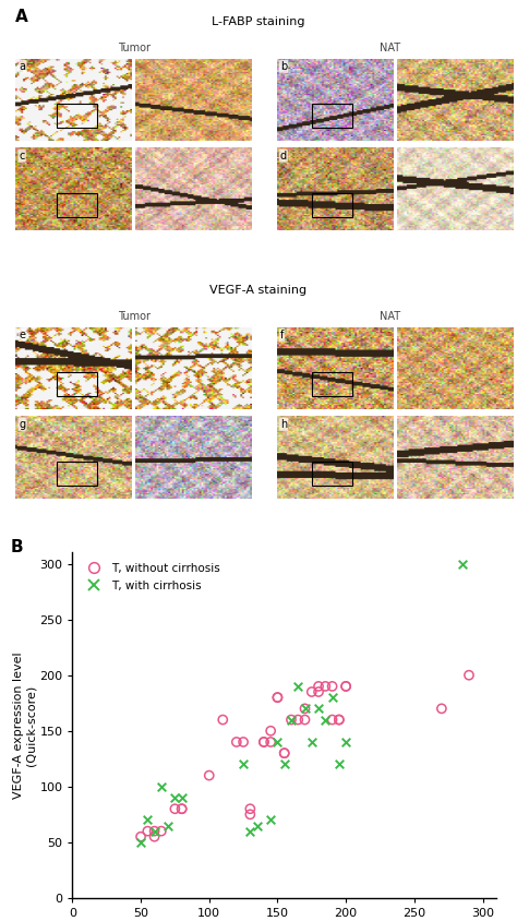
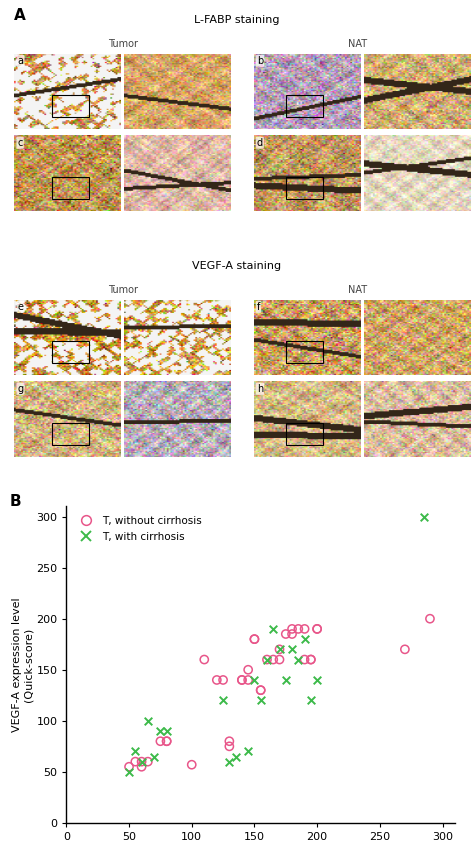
T, without cirrhosis/100: 110 -> 57
